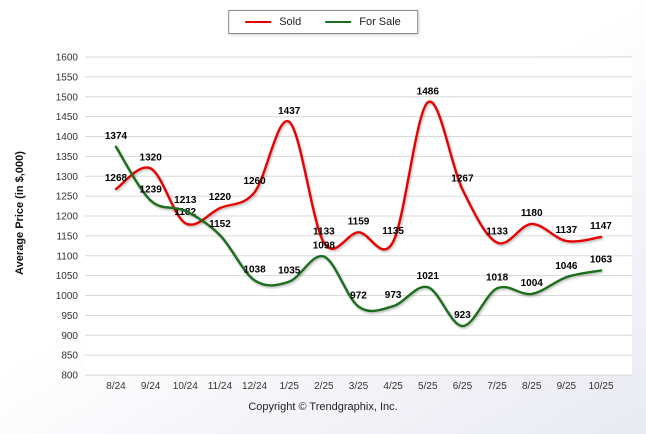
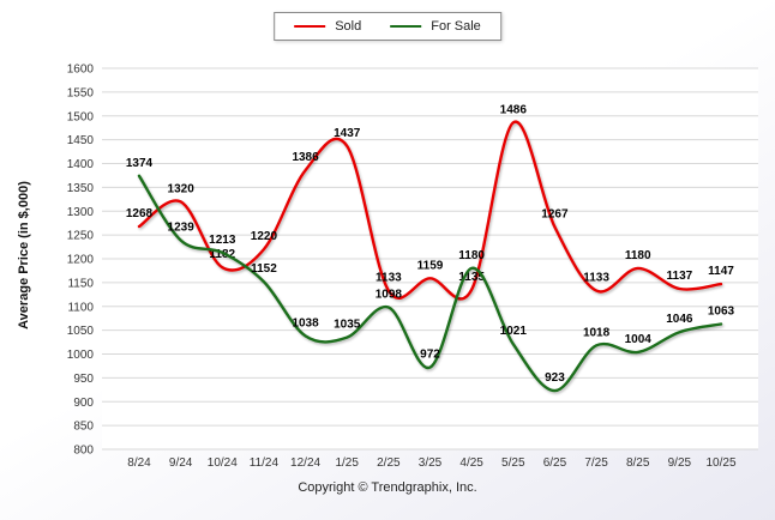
Sold/12/24: 1260 -> 1386
For Sale/4/25: 973 -> 1180
